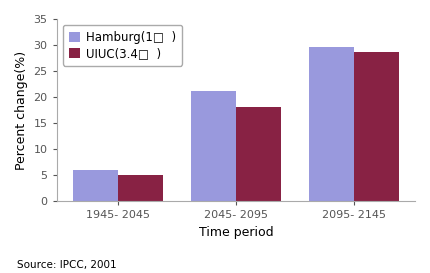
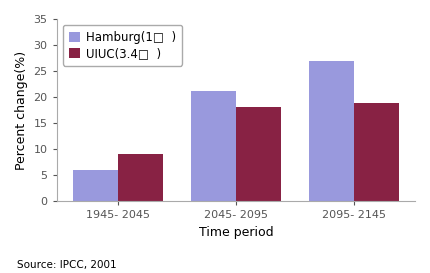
UIUC(3.4□ )/1945- 2045: 5.1 -> 9.0
Hamburg(1□ )/2095- 2145: 29.7 -> 27.0
UIUC(3.4□ )/2095- 2145: 28.7 -> 18.8
